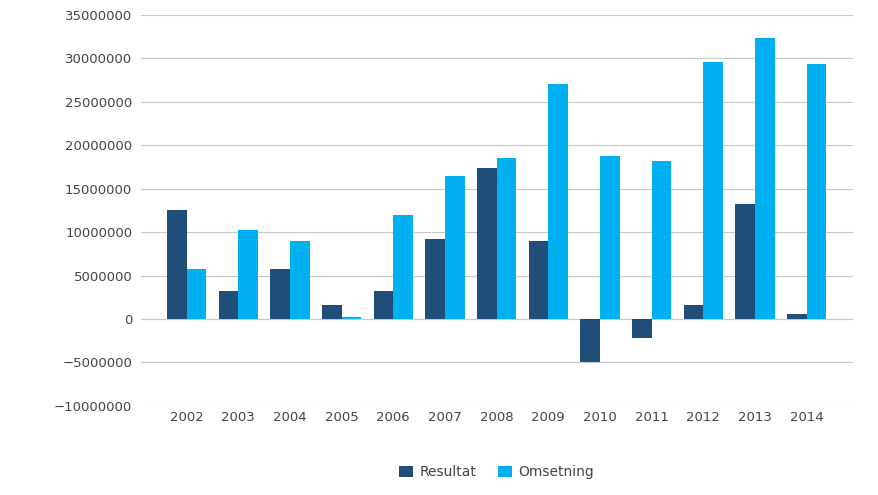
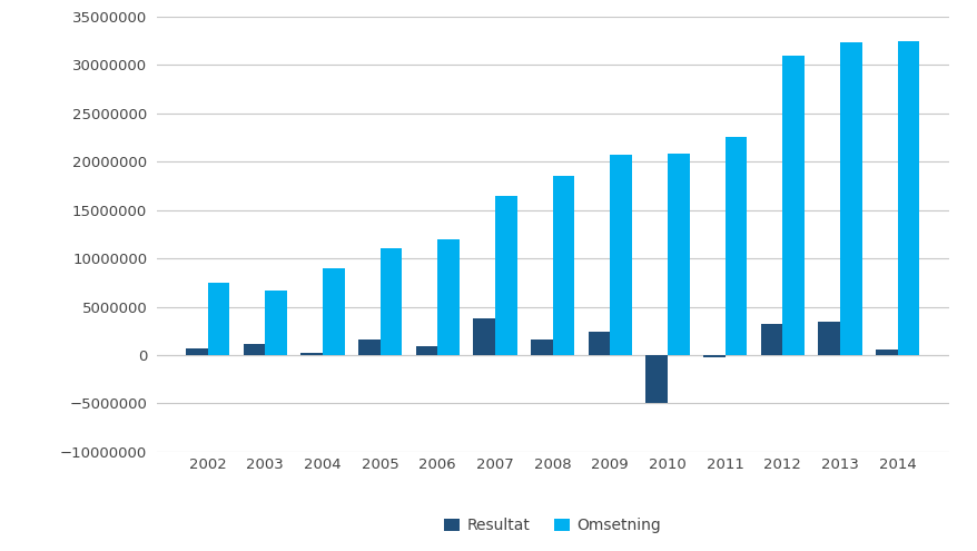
Resultat/2002: 12600000 -> 700000
Omsetning/2002: 5800000 -> 7500000
Resultat/2003: 3200000 -> 1200000
Omsetning/2003: 10200000 -> 6700000
Resultat/2004: 5800000 -> 200000
Omsetning/2005: 200000 -> 11000000
Resultat/2006: 3200000 -> 900000
Resultat/2007: 9200000 -> 3800000
Resultat/2008: 17400000 -> 1600000
Resultat/2009: 9000000 -> 2400000
Omsetning/2009: 27000000 -> 20700000
Omsetning/2010: 18800000 -> 20800000
Resultat/2011: -2200000 -> -200000
Omsetning/2011: 18200000 -> 22500000
Resultat/2012: 1600000 -> 3200000
Omsetning/2012: 29600000 -> 31000000
Resultat/2013: 13200000 -> 3400000
Omsetning/2014: 29400000 -> 32400000
